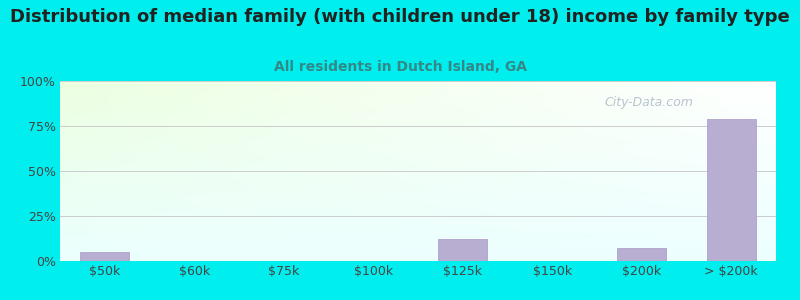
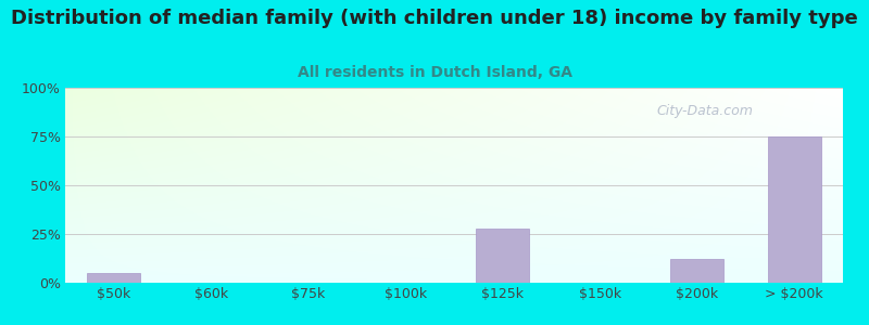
$125k: 12% -> 28%
$200k: 7% -> 12%
> $200k: 79% -> 75%
